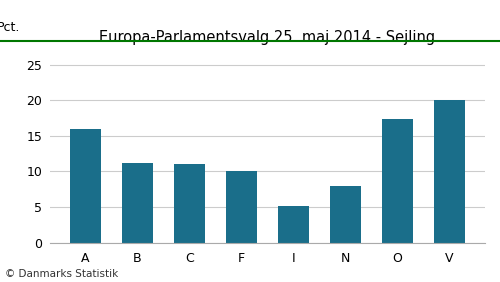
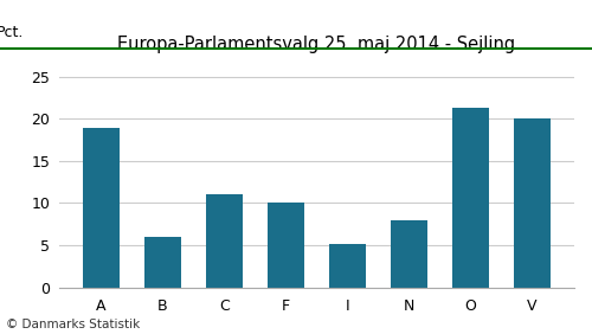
A: 16.0 -> 19.0
B: 11.2 -> 6.0
O: 17.4 -> 21.4
